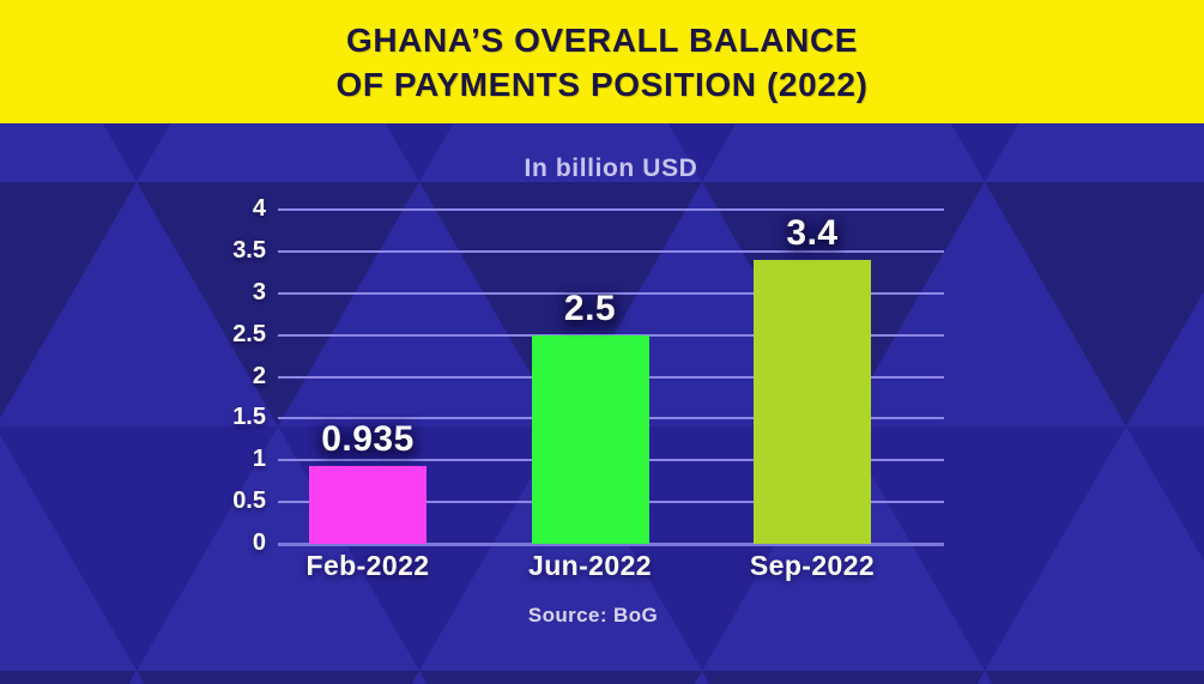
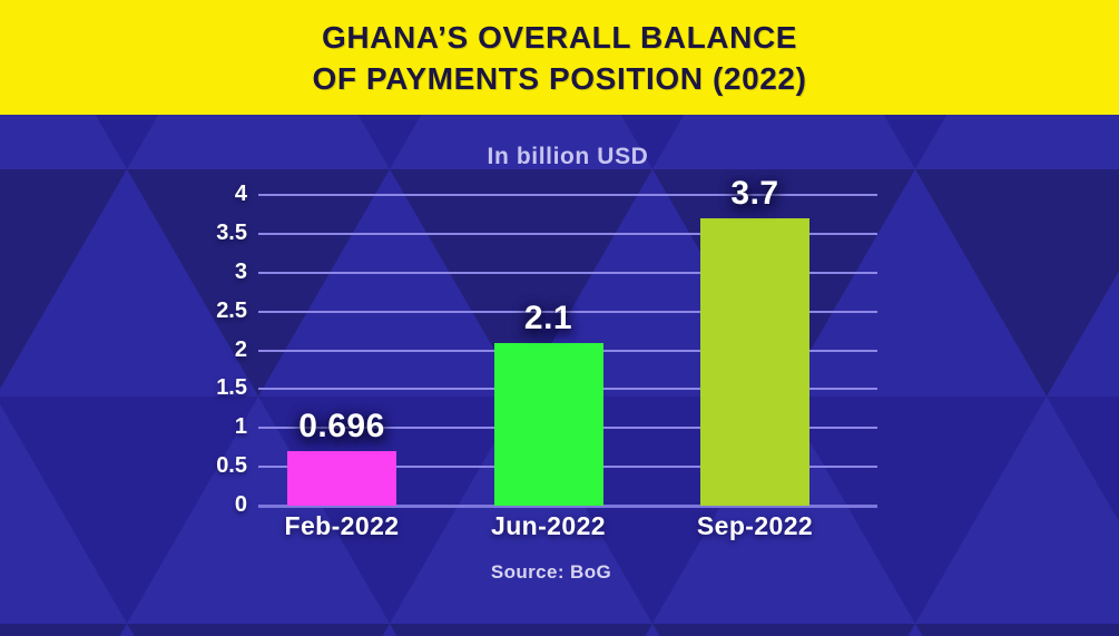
Feb-2022: 0.935 -> 0.696
Jun-2022: 2.5 -> 2.1
Sep-2022: 3.4 -> 3.7
